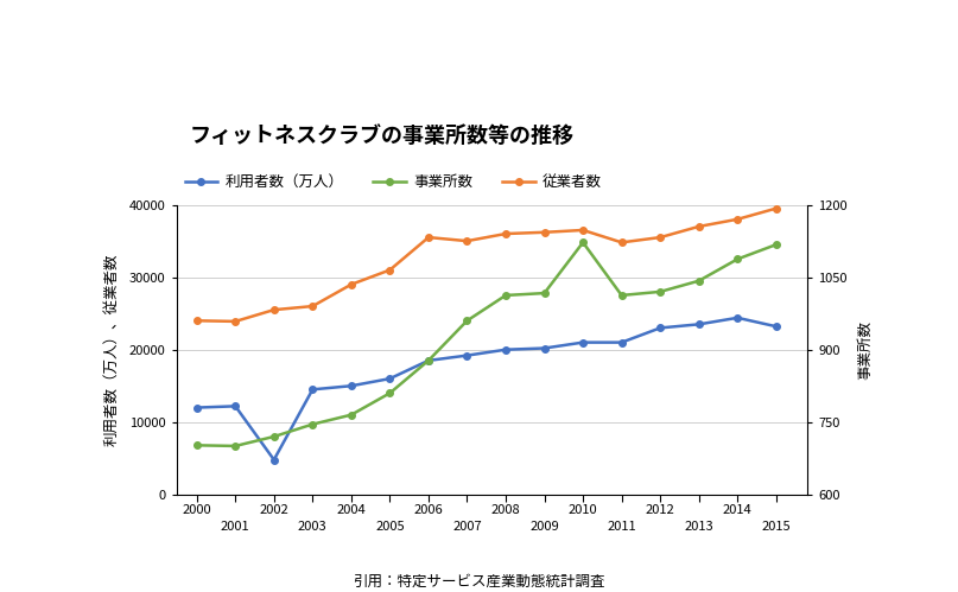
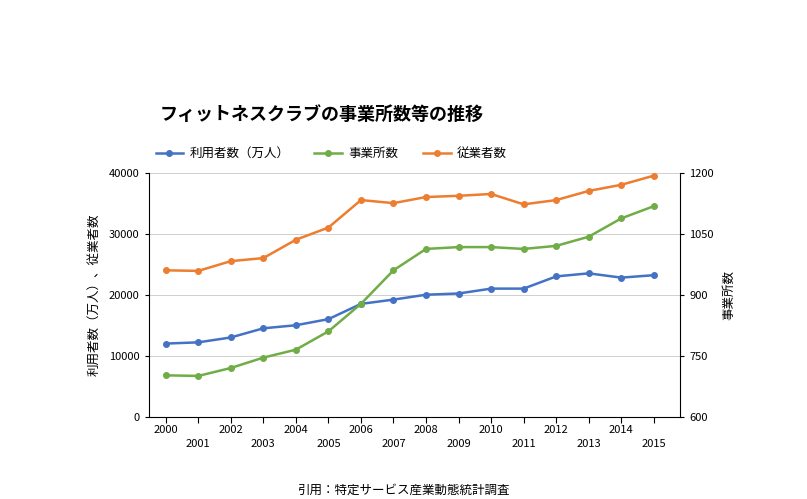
利用者数（万人）/2002: 4800 -> 13000
事業所数/2010: 34800 -> 27800
利用者数（万人）/2014: 24400 -> 22800
